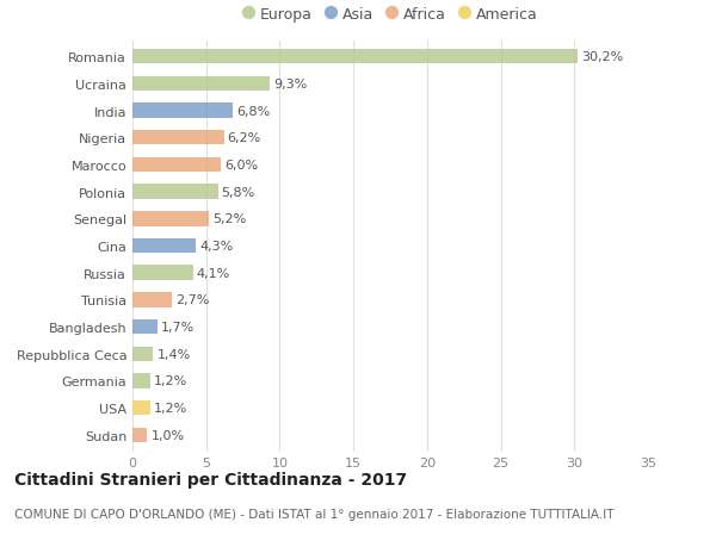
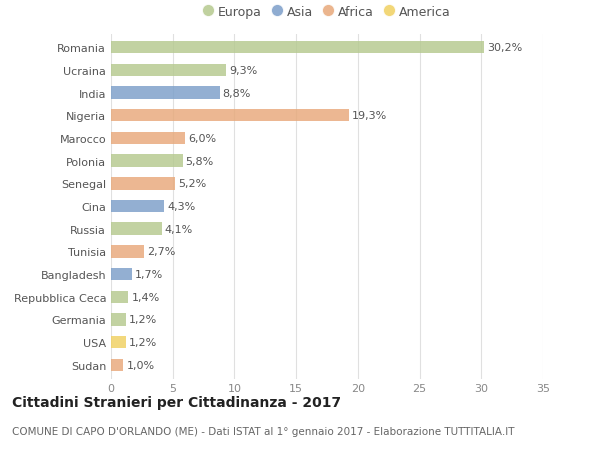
India: 6,8% -> 8,8%
Nigeria: 6,2% -> 19,3%
